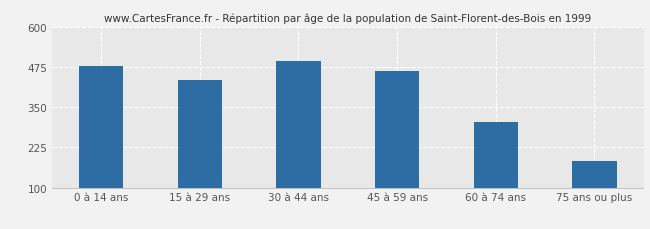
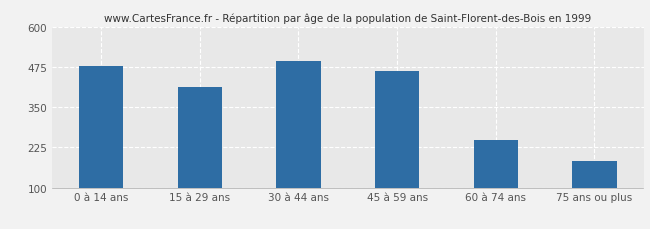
15 à 29 ans: 435 -> 413
60 à 74 ans: 305 -> 248
